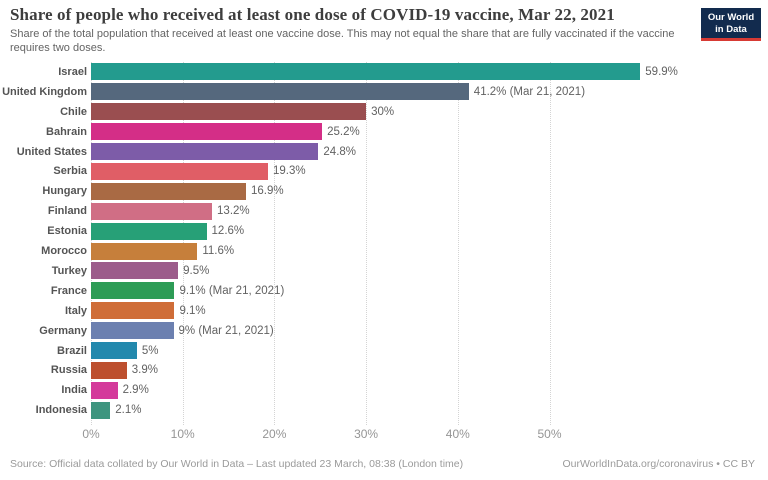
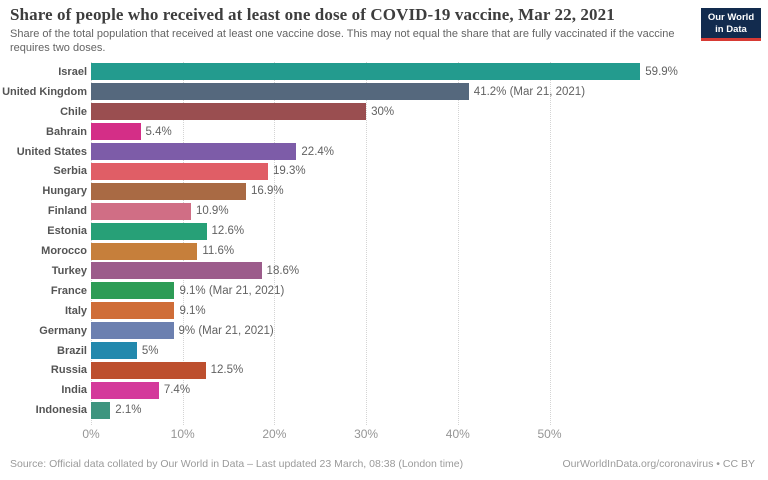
Bahrain: 25.2% -> 5.4%
United States: 24.8% -> 22.4%
Finland: 13.2% -> 10.9%
Turkey: 9.5% -> 18.6%
Russia: 3.9% -> 12.5%
India: 2.9% -> 7.4%
